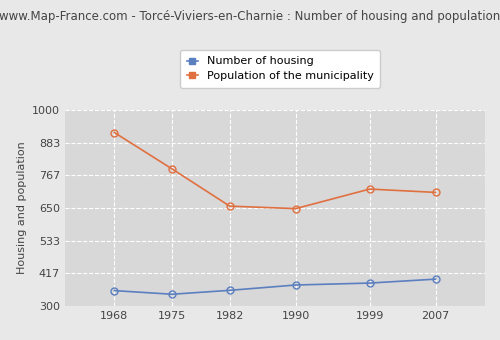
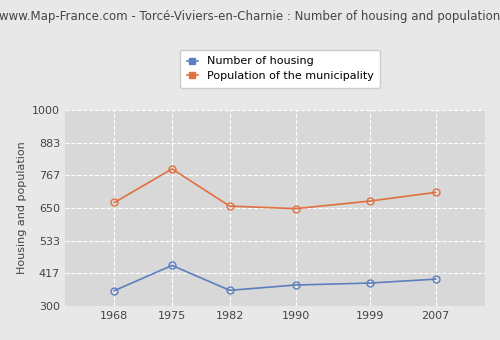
Population of the municipality/1968: 920 -> 670
Number of housing/1975: 342 -> 445
Population of the municipality/1999: 718 -> 675
